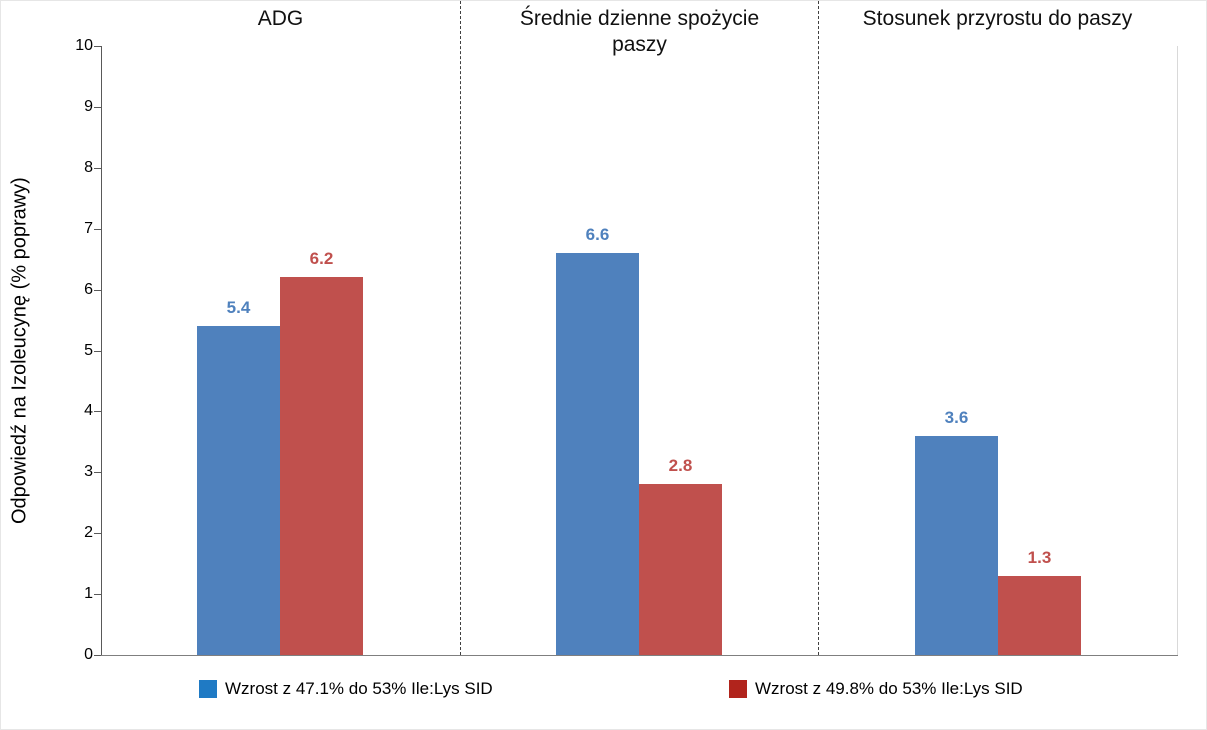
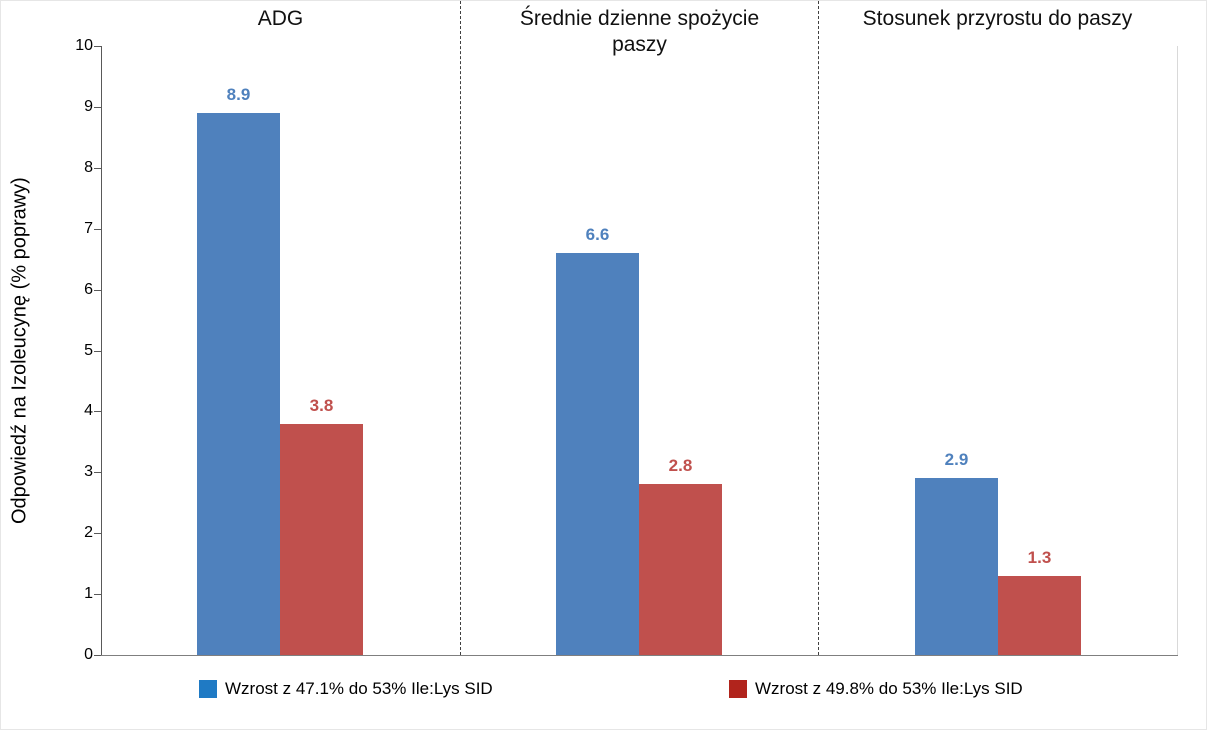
Wzrost z 47.1% do 53% Ile:Lys SID/ADG: 5.4 -> 8.9
Wzrost z 49.8% do 53% Ile:Lys SID/ADG: 6.2 -> 3.8
Wzrost z 47.1% do 53% Ile:Lys SID/Stosunek przyrostu do paszy: 3.6 -> 2.9
